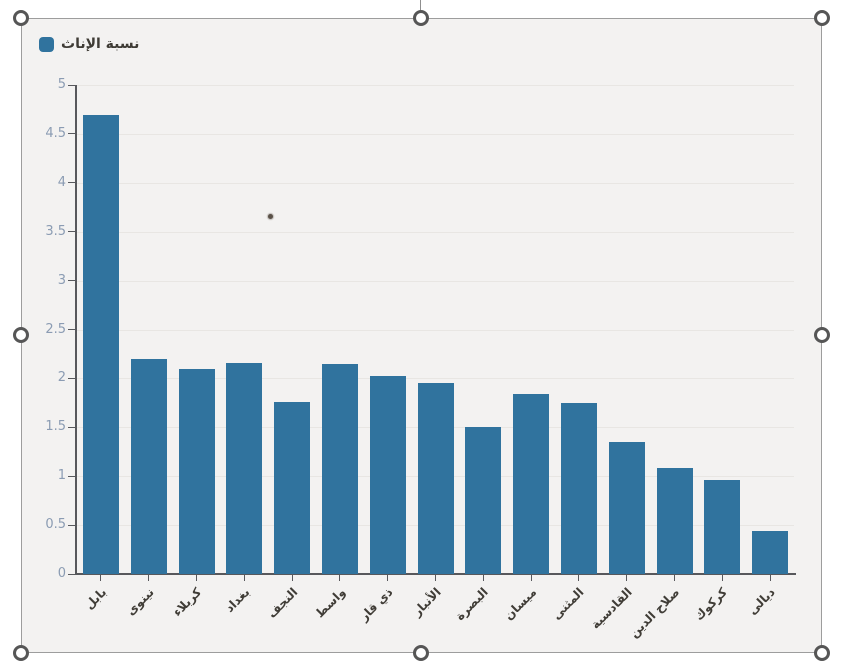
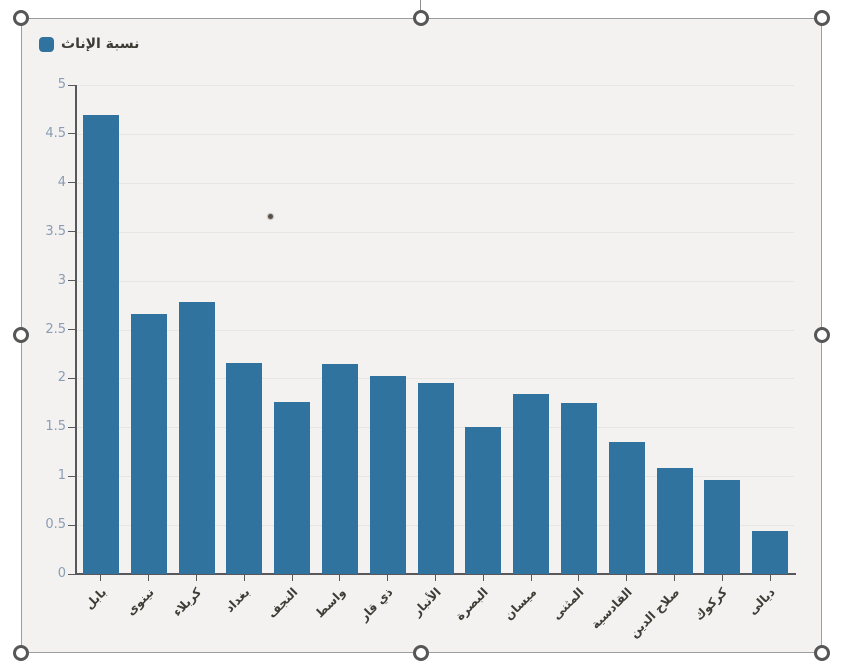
نينوى: 2.2 -> 2.7
كربلاء: 2.1 -> 2.8
